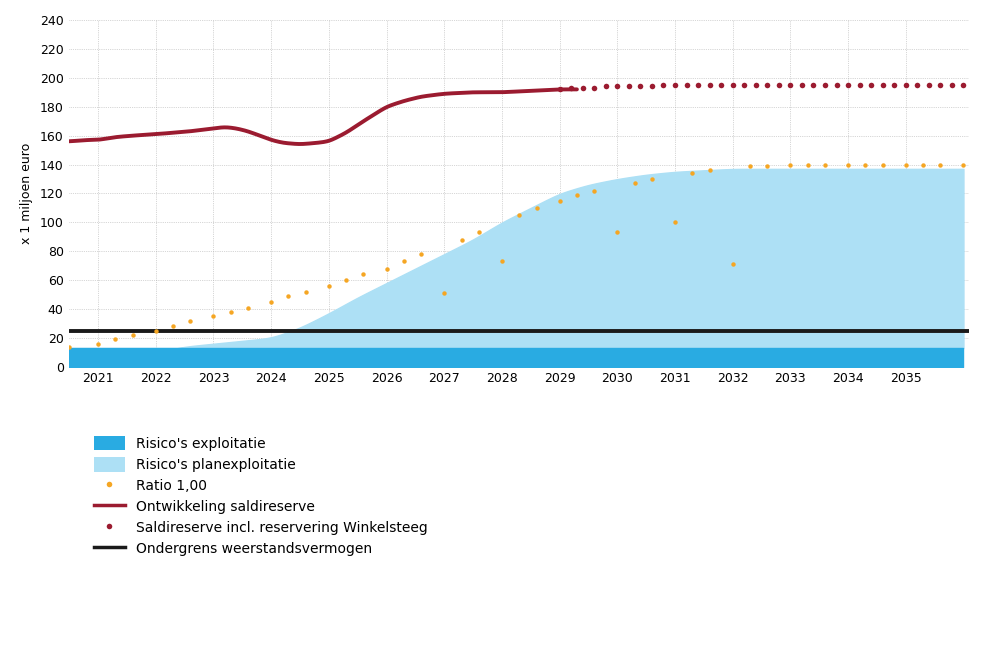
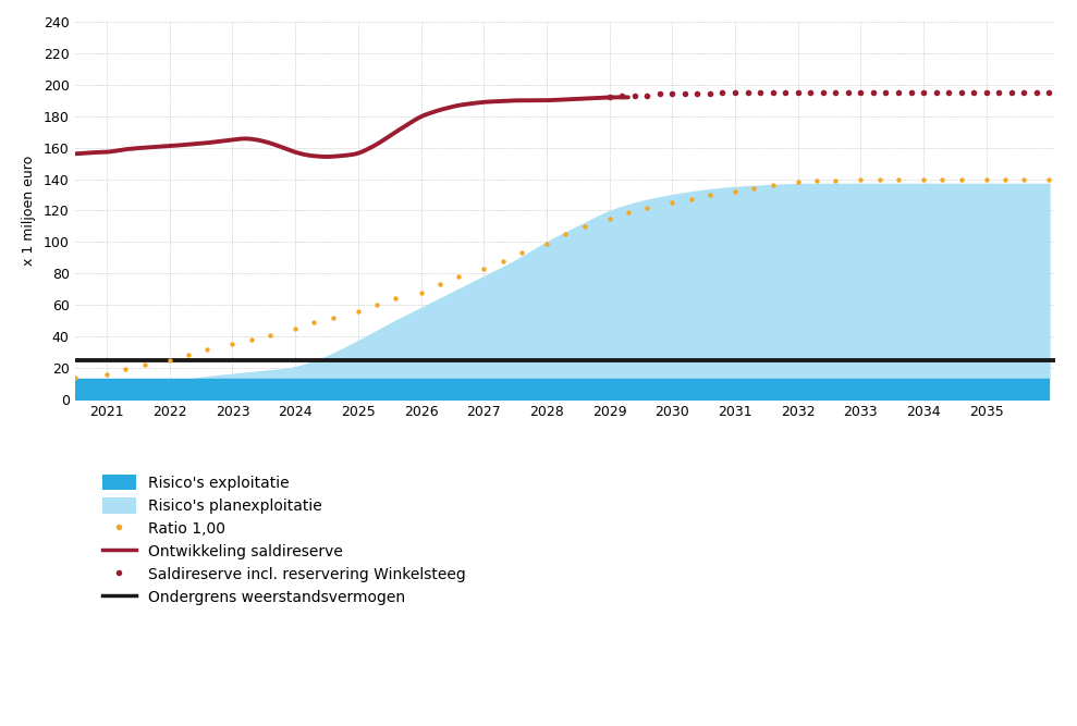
Ratio 1,00/2027: 51 -> 83
Ratio 1,00/2028: 73 -> 99
Ratio 1,00/2030: 93 -> 125
Ratio 1,00/2031: 100 -> 132
Ratio 1,00/2032: 71 -> 138
